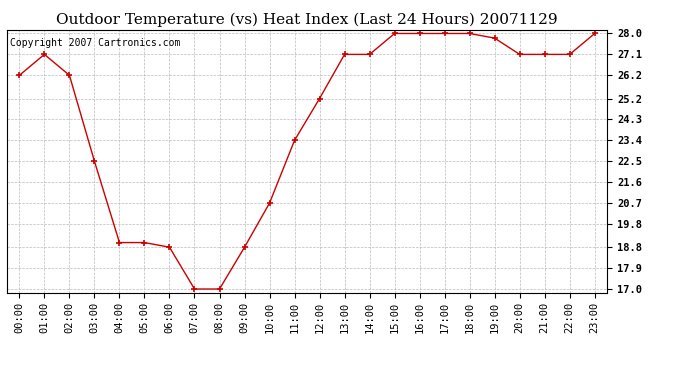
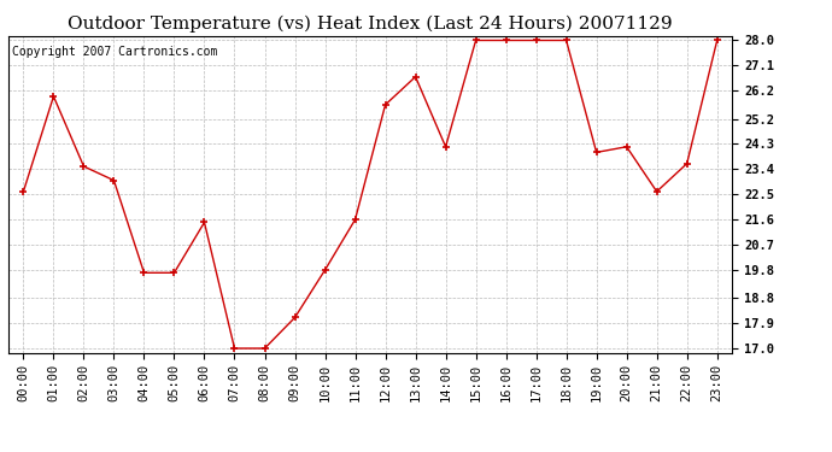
00:00: 26.2 -> 22.6
01:00: 27.1 -> 26.0
02:00: 26.2 -> 23.5
03:00: 22.5 -> 23.0
04:00: 19.0 -> 19.7
05:00: 19.0 -> 19.7
06:00: 18.8 -> 21.5
09:00: 18.8 -> 18.1
10:00: 20.7 -> 19.8
11:00: 23.4 -> 21.6
12:00: 25.2 -> 25.7
13:00: 27.1 -> 26.7
14:00: 27.1 -> 24.2
19:00: 27.8 -> 24.0
20:00: 27.1 -> 24.2
21:00: 27.1 -> 22.6
22:00: 27.1 -> 23.6
